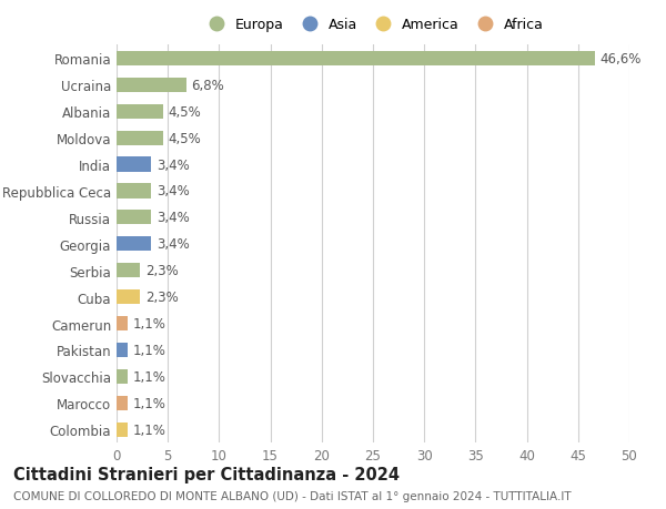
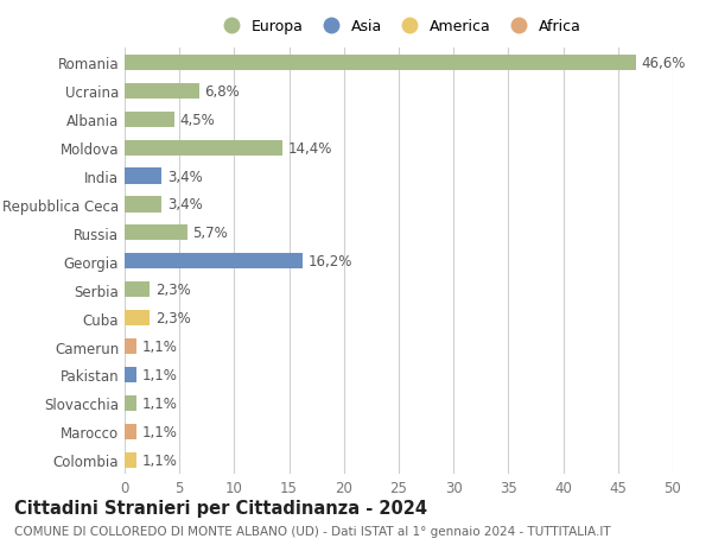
Moldova: 4,5% -> 14,4%
Russia: 3,4% -> 5,7%
Georgia: 3,4% -> 16,2%
